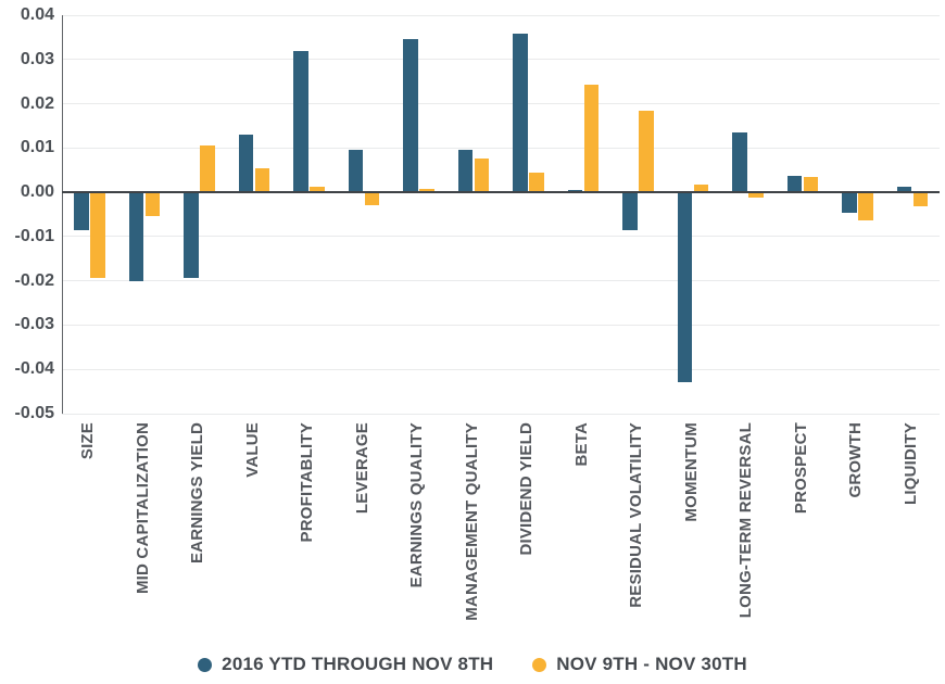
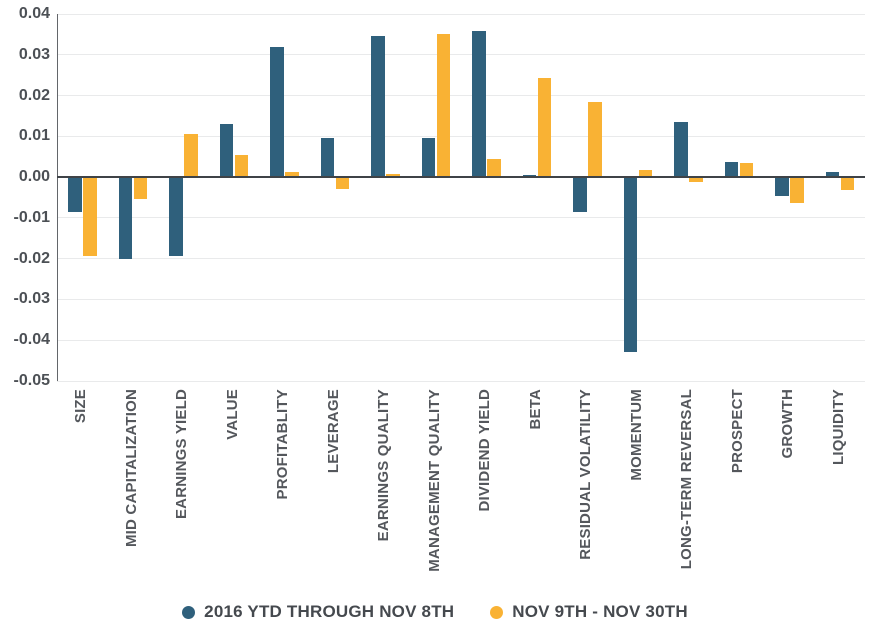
NOV 9TH - NOV 30TH/MANAGEMENT QUALITY: 0.008 -> 0.035
